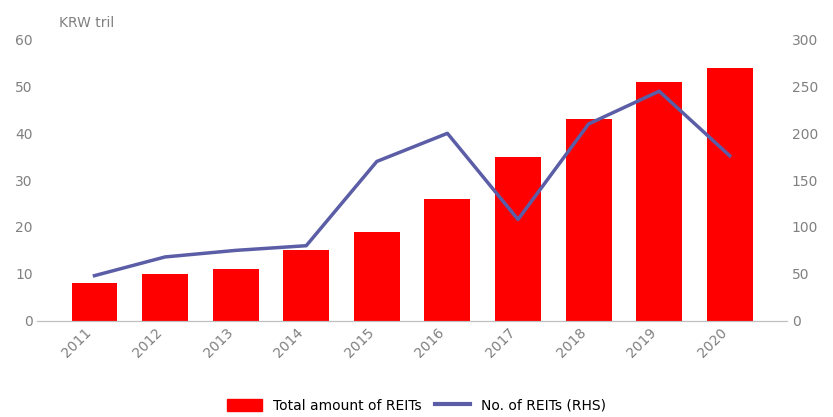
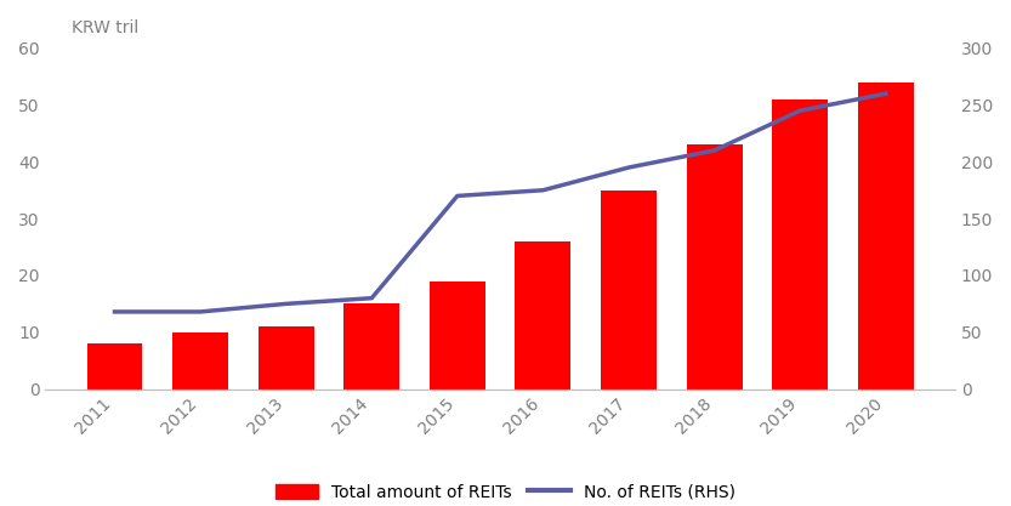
No. of REITs (RHS)/2011: 48 -> 68
No. of REITs (RHS)/2016: 200 -> 175
No. of REITs (RHS)/2017: 108 -> 195
No. of REITs (RHS)/2020: 176 -> 260
